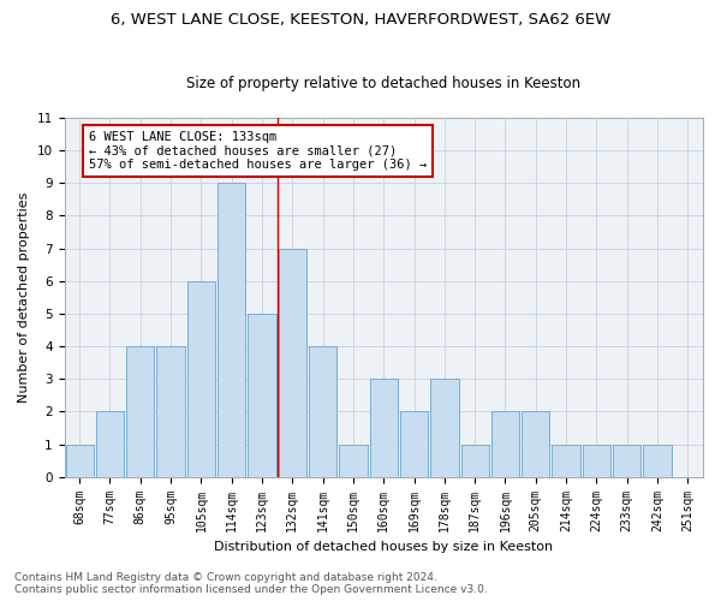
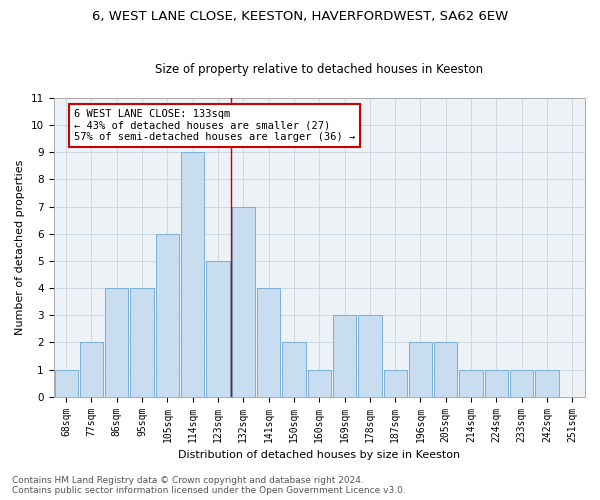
150sqm: 1 -> 2
160sqm: 3 -> 1
169sqm: 2 -> 3
